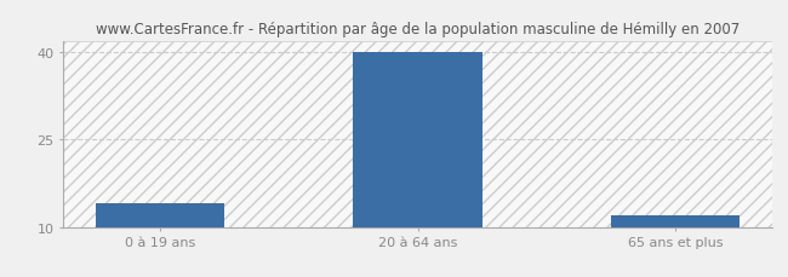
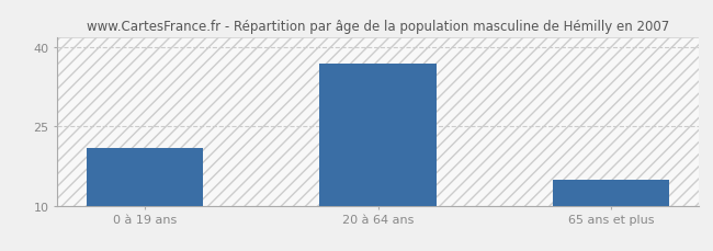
0 à 19 ans: 14 -> 21
20 à 64 ans: 40 -> 37
65 ans et plus: 12 -> 15
